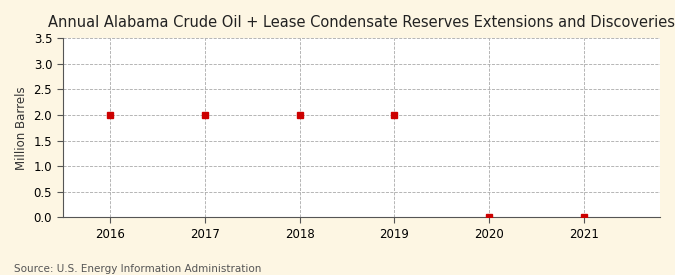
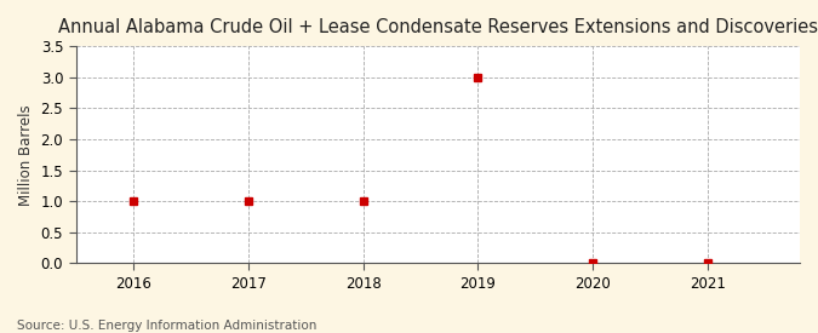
2016: 2 -> 1
2017: 2 -> 1
2018: 2 -> 1
2019: 2 -> 3
